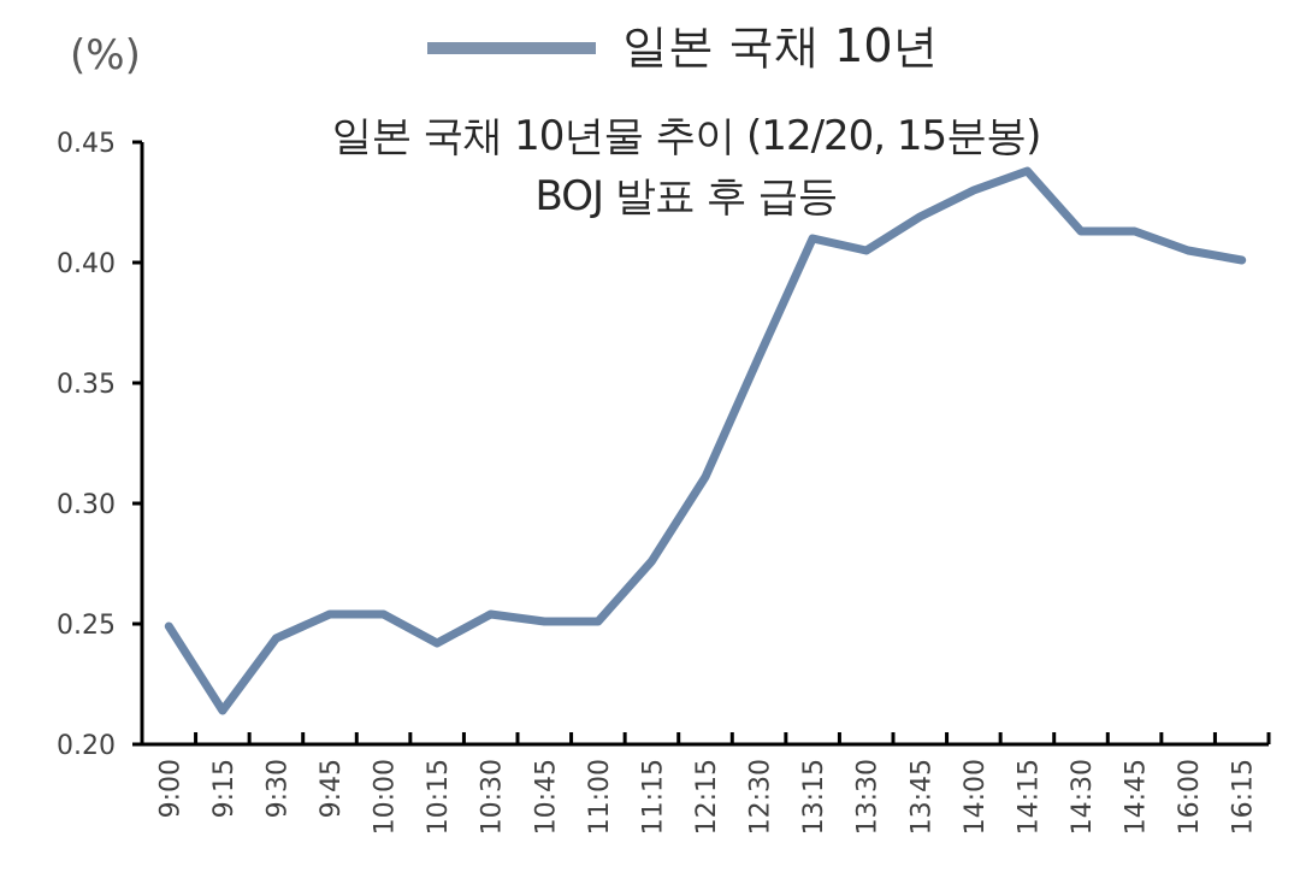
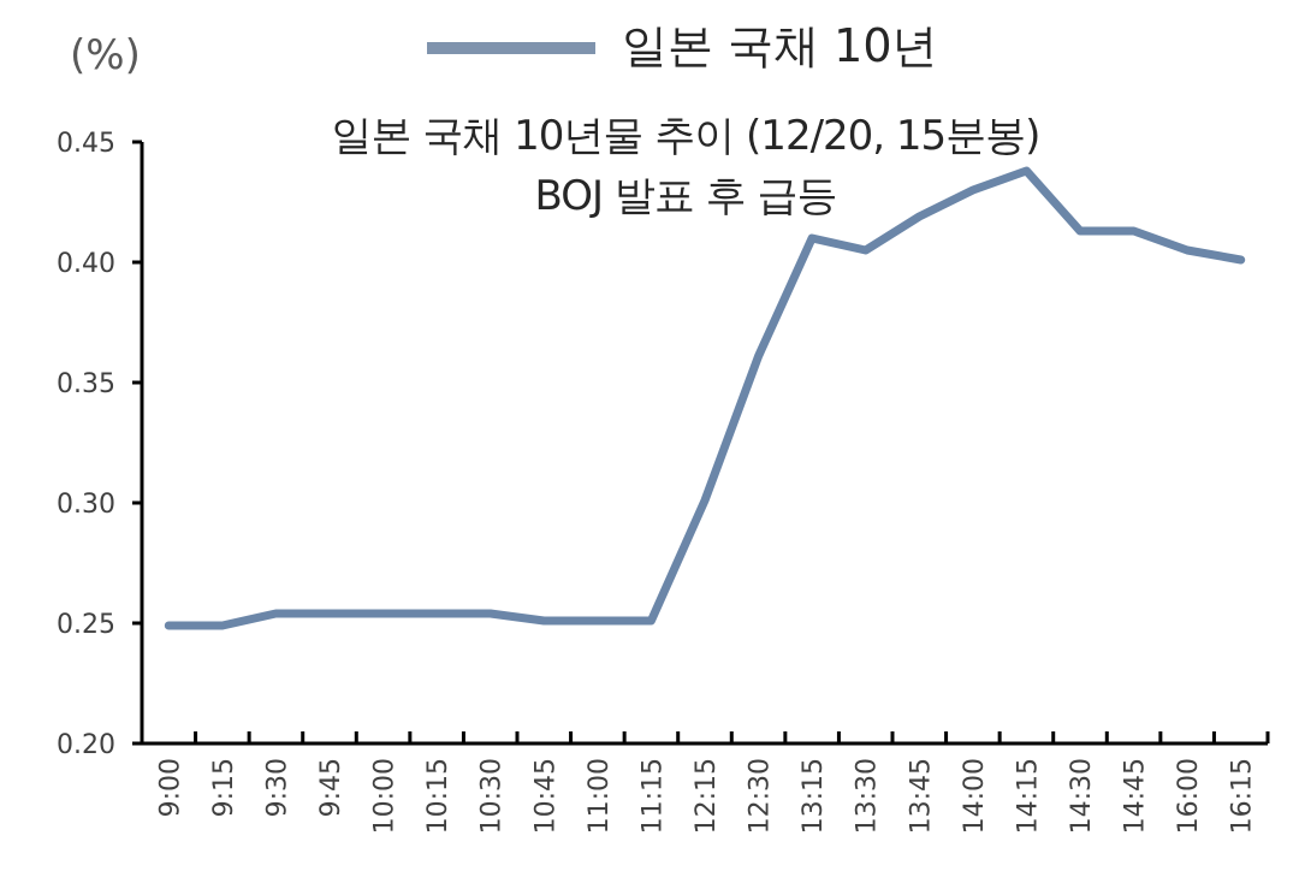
9:15: 0.214 -> 0.249
9:30: 0.244 -> 0.254
10:15: 0.242 -> 0.254
11:15: 0.276 -> 0.251
12:15: 0.311 -> 0.301
